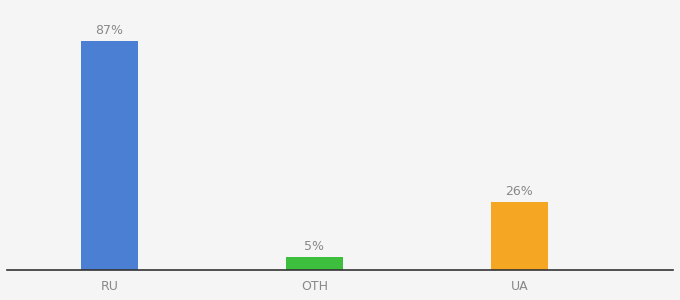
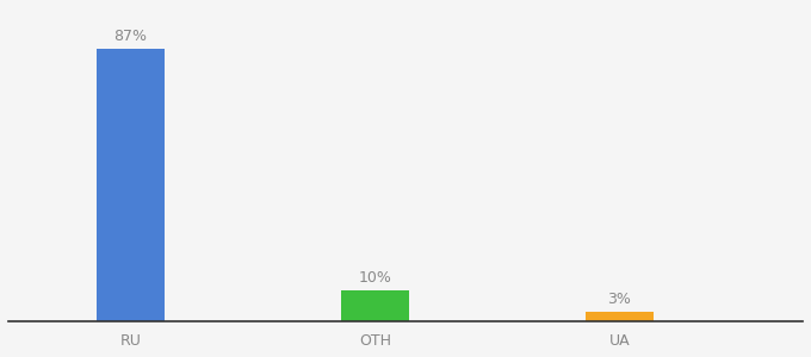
OTH: 5% -> 10%
UA: 26% -> 3%
